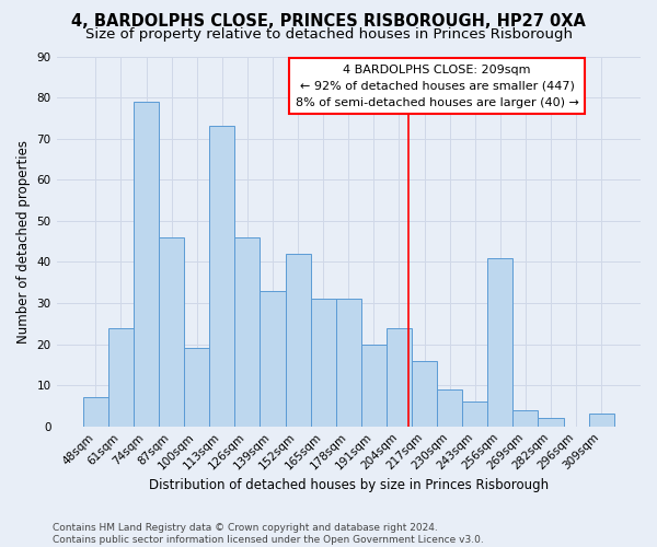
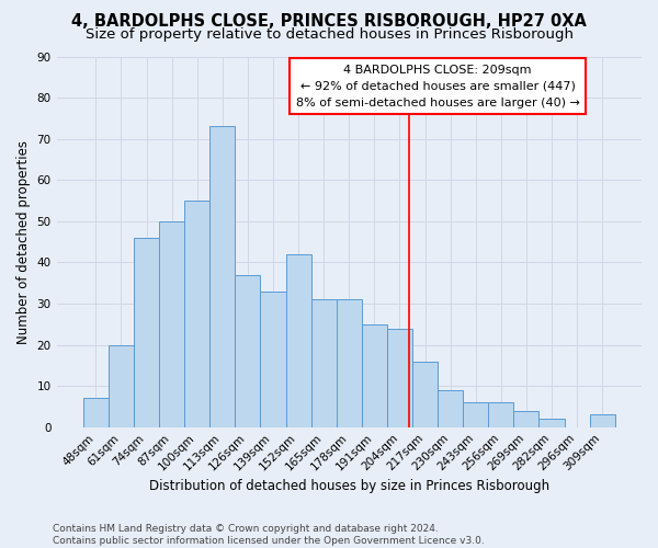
61sqm: 24 -> 20
74sqm: 79 -> 46
87sqm: 46 -> 50
100sqm: 19 -> 55
126sqm: 46 -> 37
191sqm: 20 -> 25
256sqm: 41 -> 6
